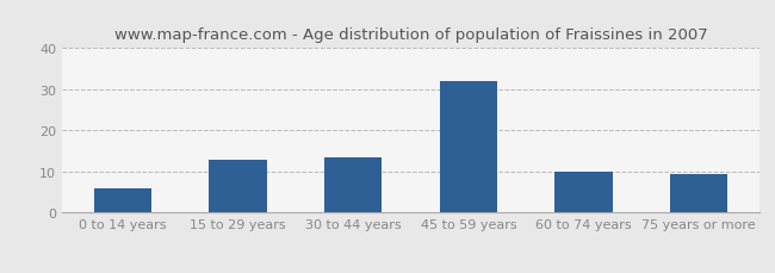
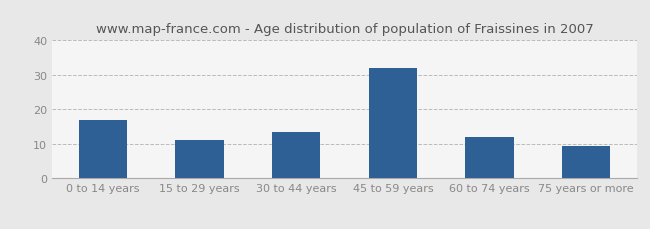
0 to 14 years: 6.0 -> 17.0
15 to 29 years: 13.0 -> 11.0
60 to 74 years: 10.0 -> 12.0
